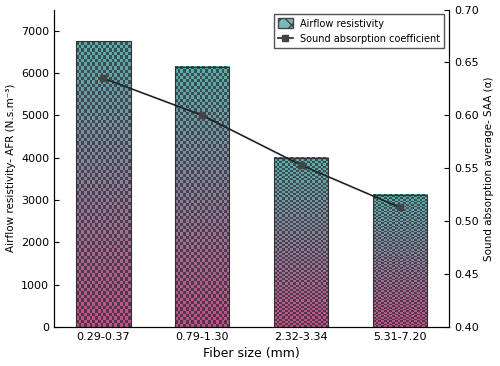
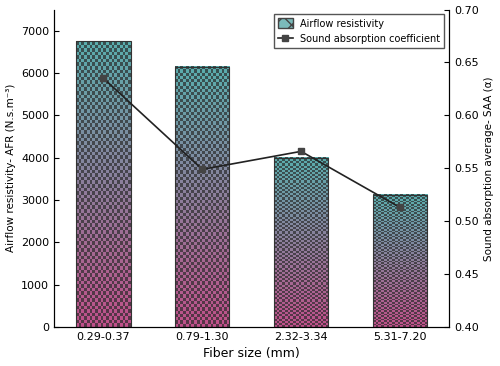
0.79-1.30: 0.600 -> 0.549
2.32-3.34: 0.553 -> 0.566
